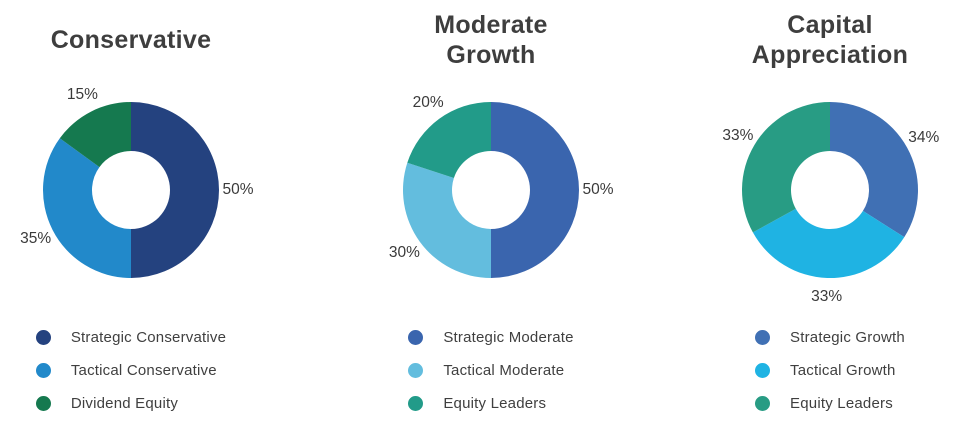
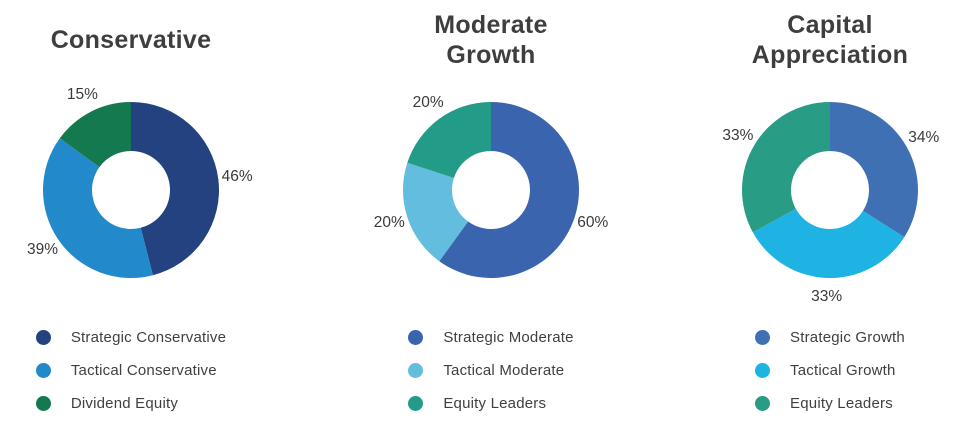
Conservative/Strategic Conservative: 50% -> 46%
Conservative/Tactical Conservative: 35% -> 39%
Moderate Growth/Strategic Moderate: 50% -> 60%
Moderate Growth/Tactical Moderate: 30% -> 20%
